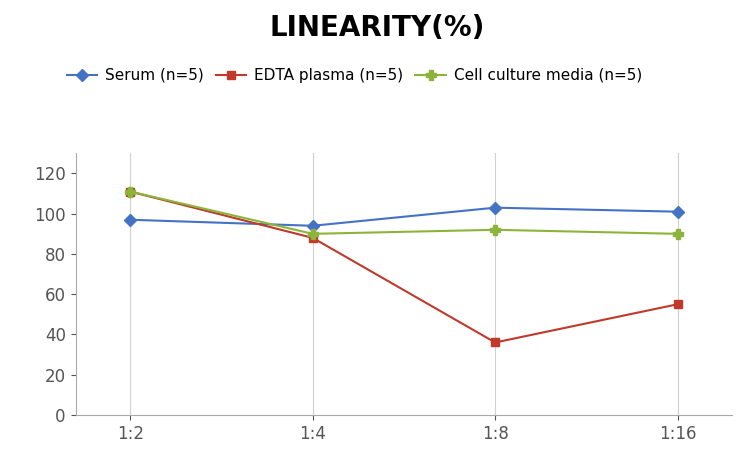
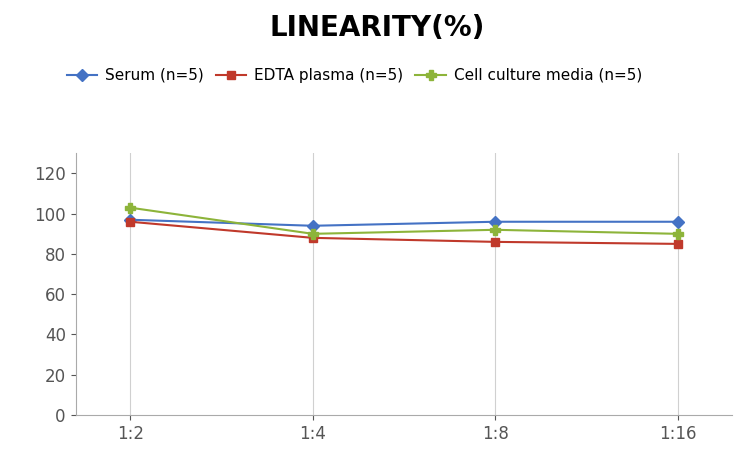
EDTA plasma (n=5)/1:2: 111 -> 96
Cell culture media (n=5)/1:2: 111 -> 103
Serum (n=5)/1:8: 103 -> 96
EDTA plasma (n=5)/1:8: 36 -> 86
Serum (n=5)/1:16: 101 -> 96
EDTA plasma (n=5)/1:16: 55 -> 85
